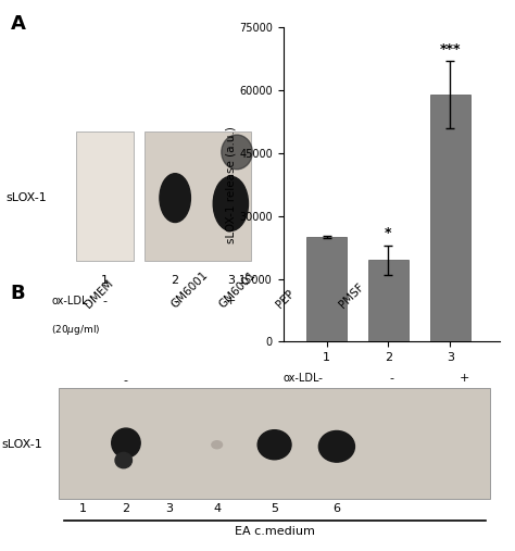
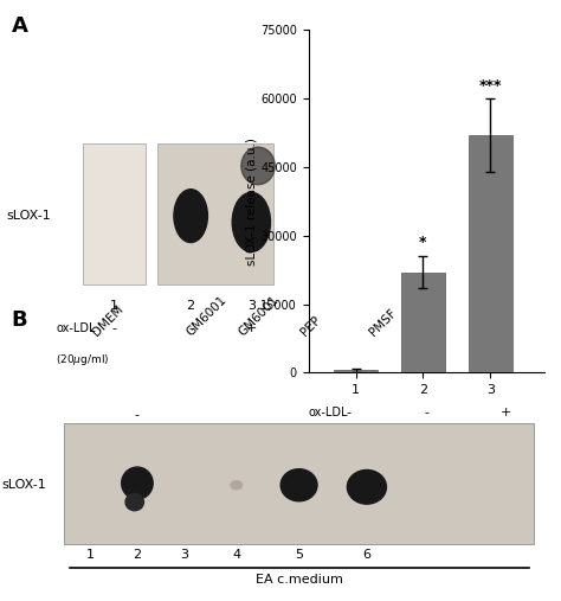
1: 25000 -> 500
2: 19500 -> 22000
3: 59000 -> 52000
